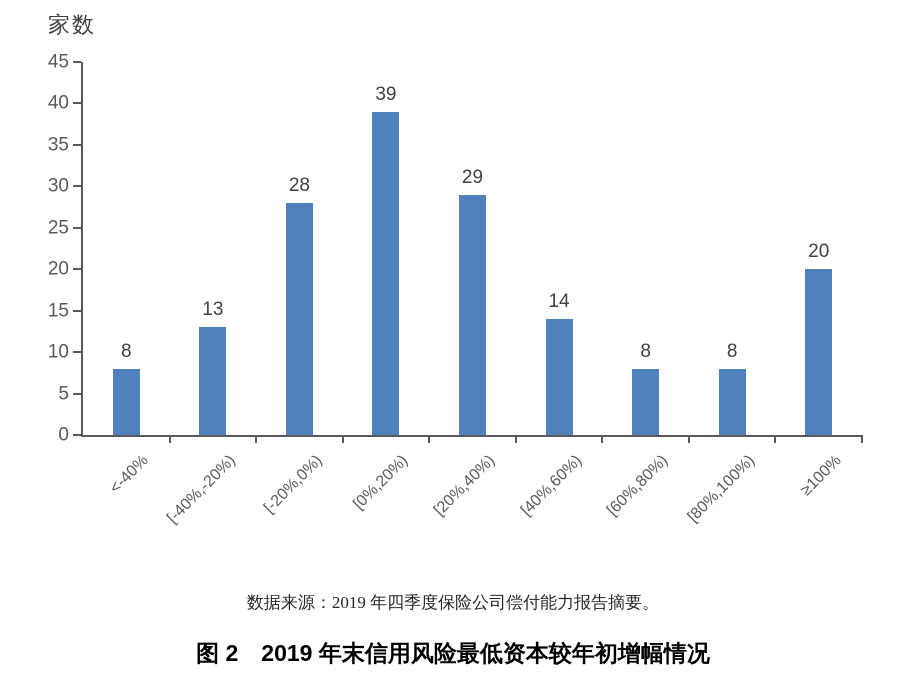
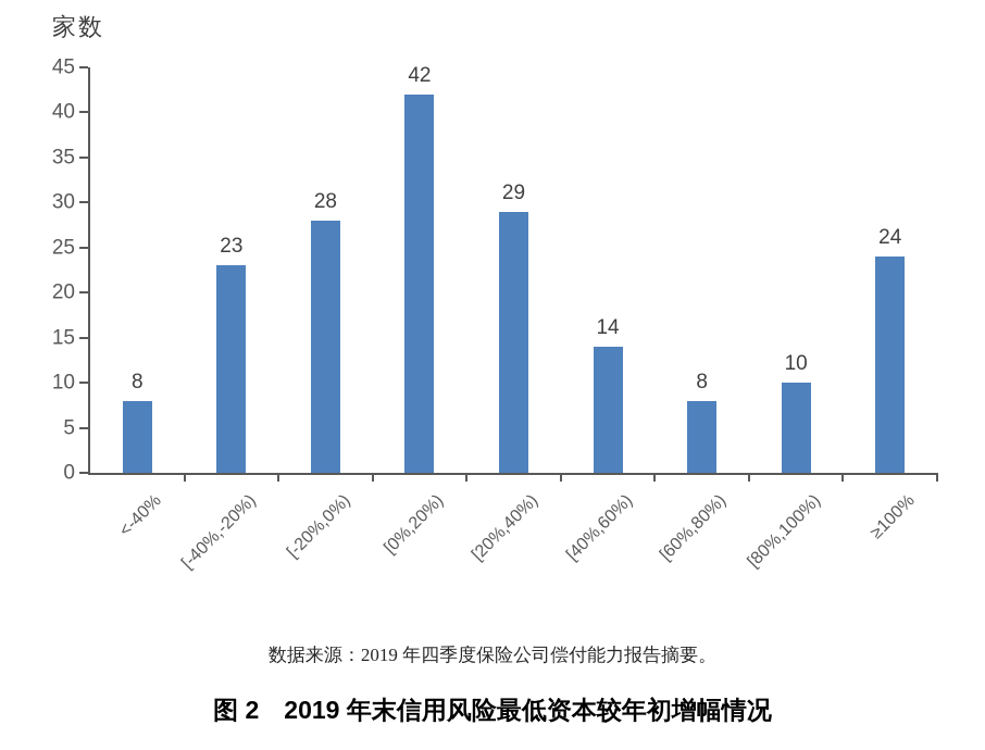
[-40%,-20%): 13 -> 23
[0%,20%): 39 -> 42
[80%,100%): 8 -> 10
≥100%: 20 -> 24
